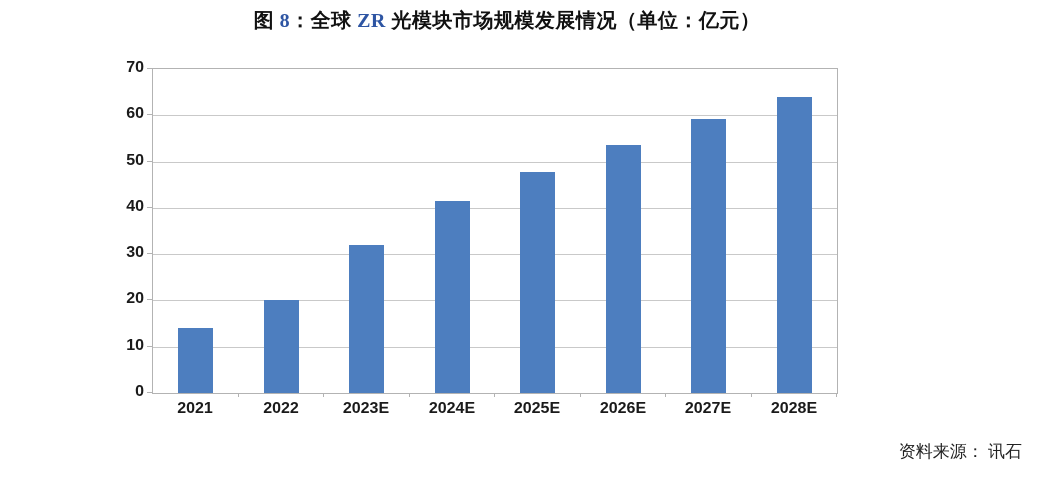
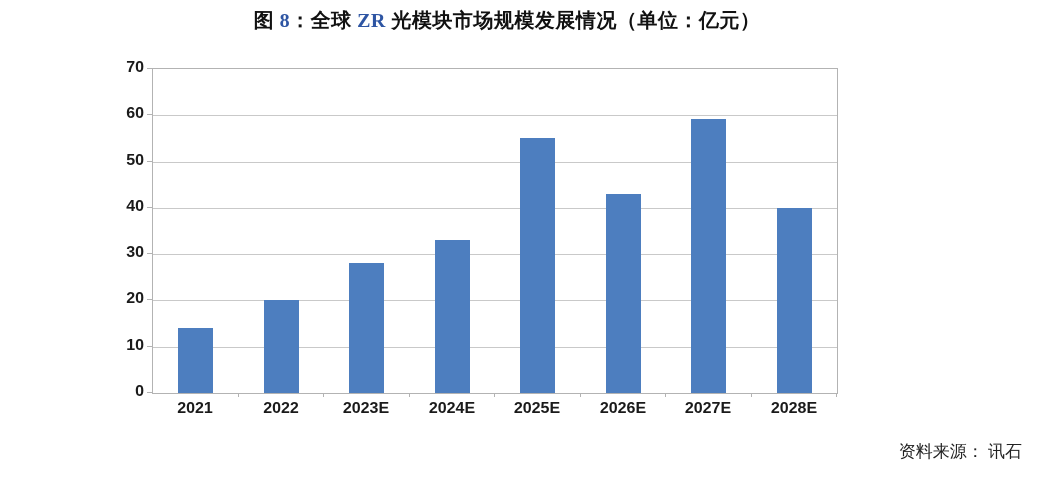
2023E: 32 -> 28
2024E: 42 -> 33
2025E: 48 -> 55
2026E: 54 -> 43
2028E: 64 -> 40
